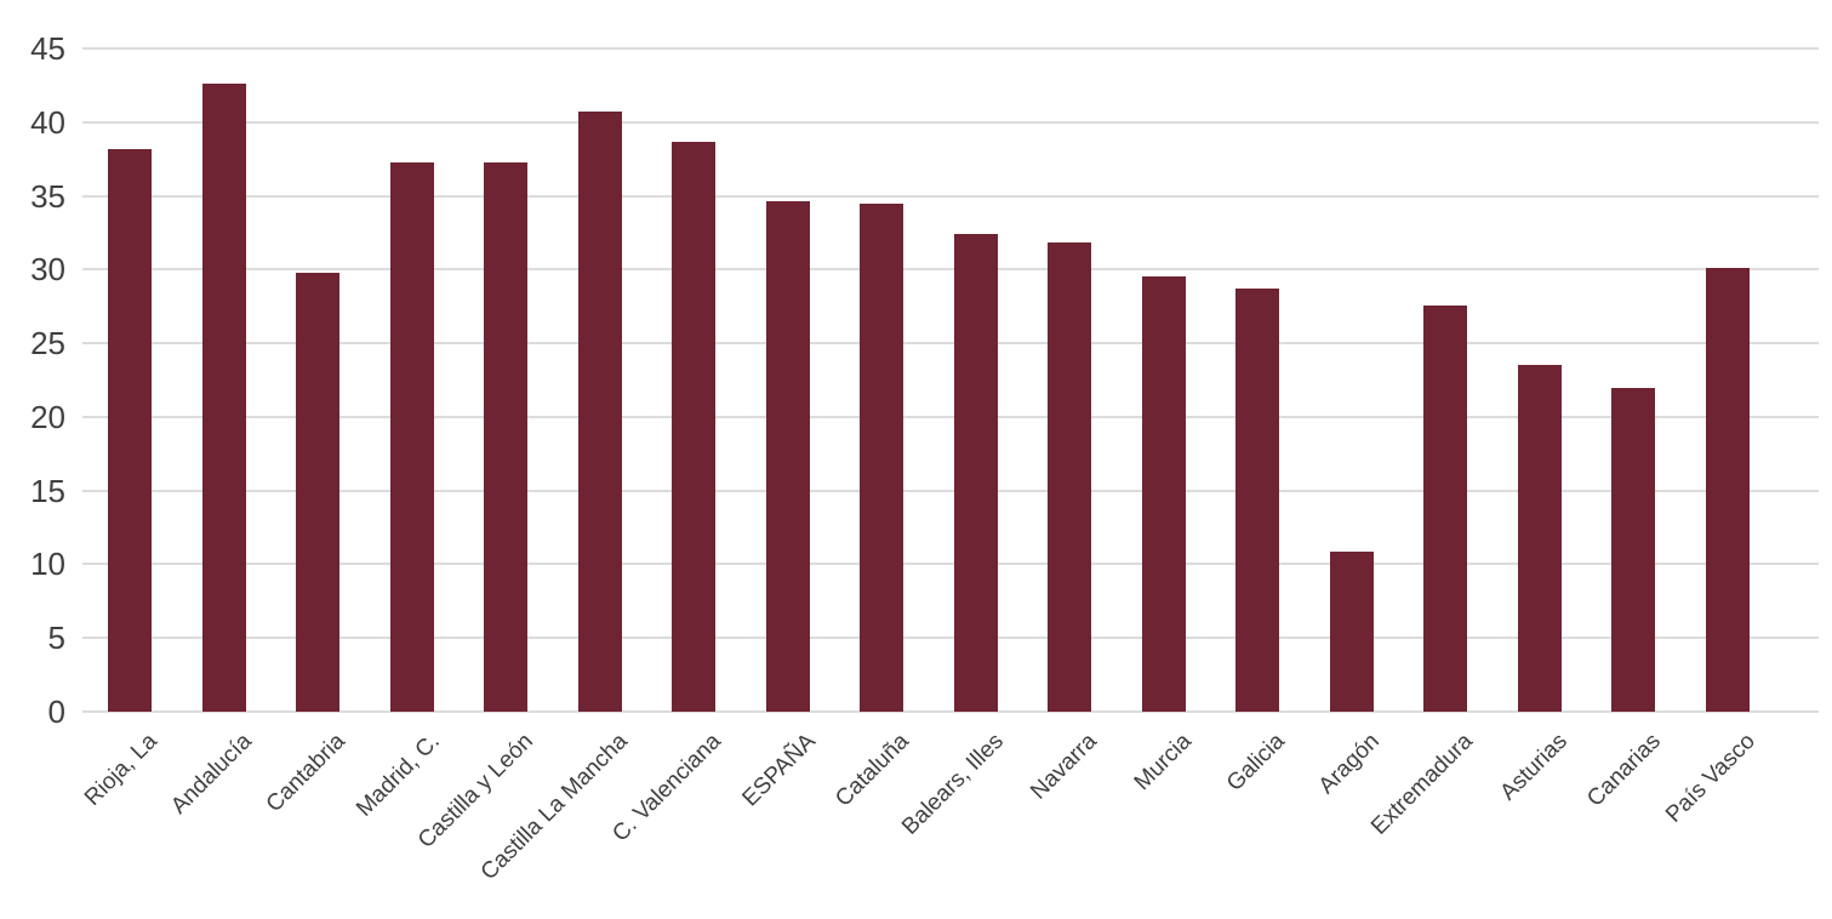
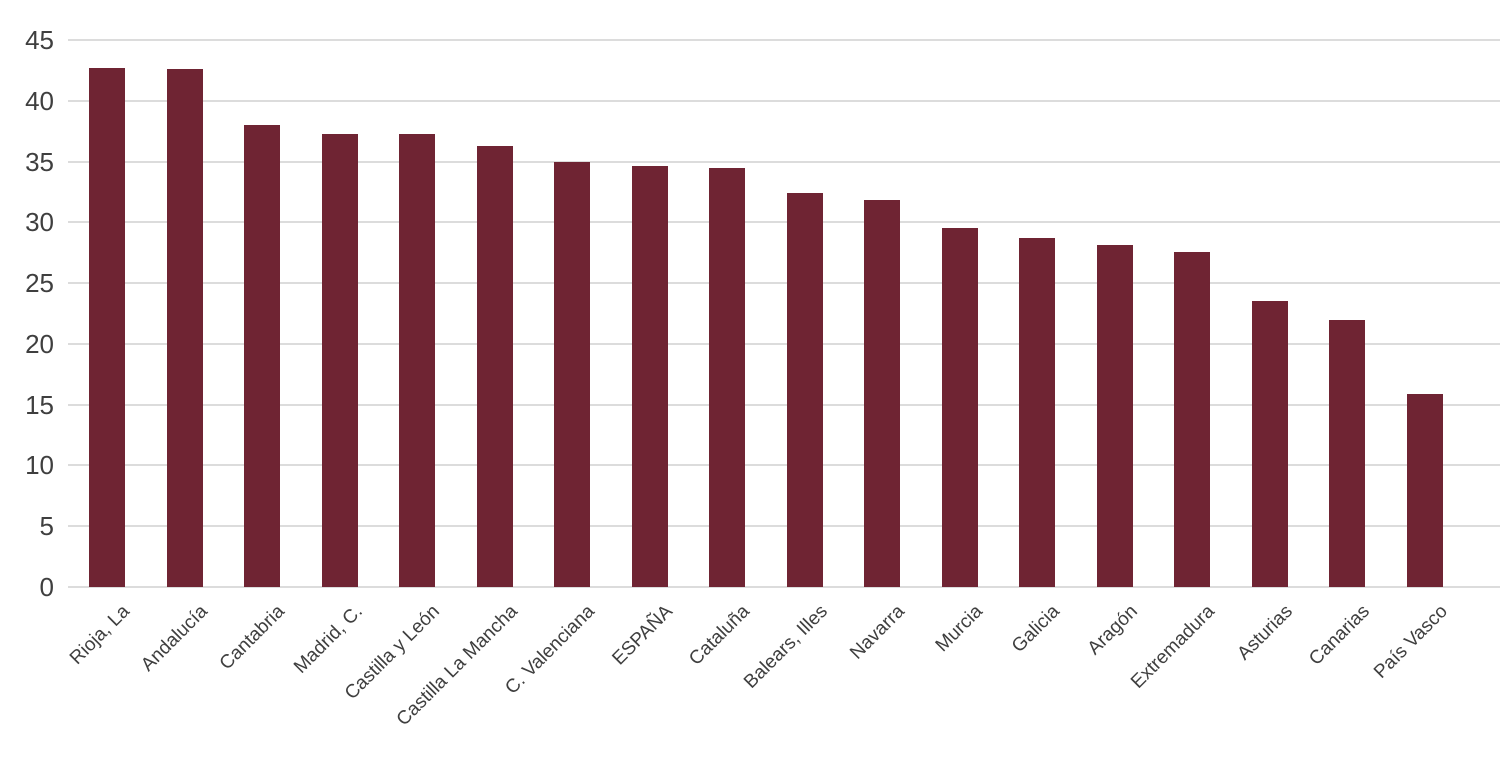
Rioja, La: 38.2 -> 42.7
Cantabria: 29.8 -> 38.0
Castilla La Mancha: 40.7 -> 36.3
C. Valenciana: 38.7 -> 35.0
Aragón: 10.9 -> 28.1
País Vasco: 30.1 -> 15.9
